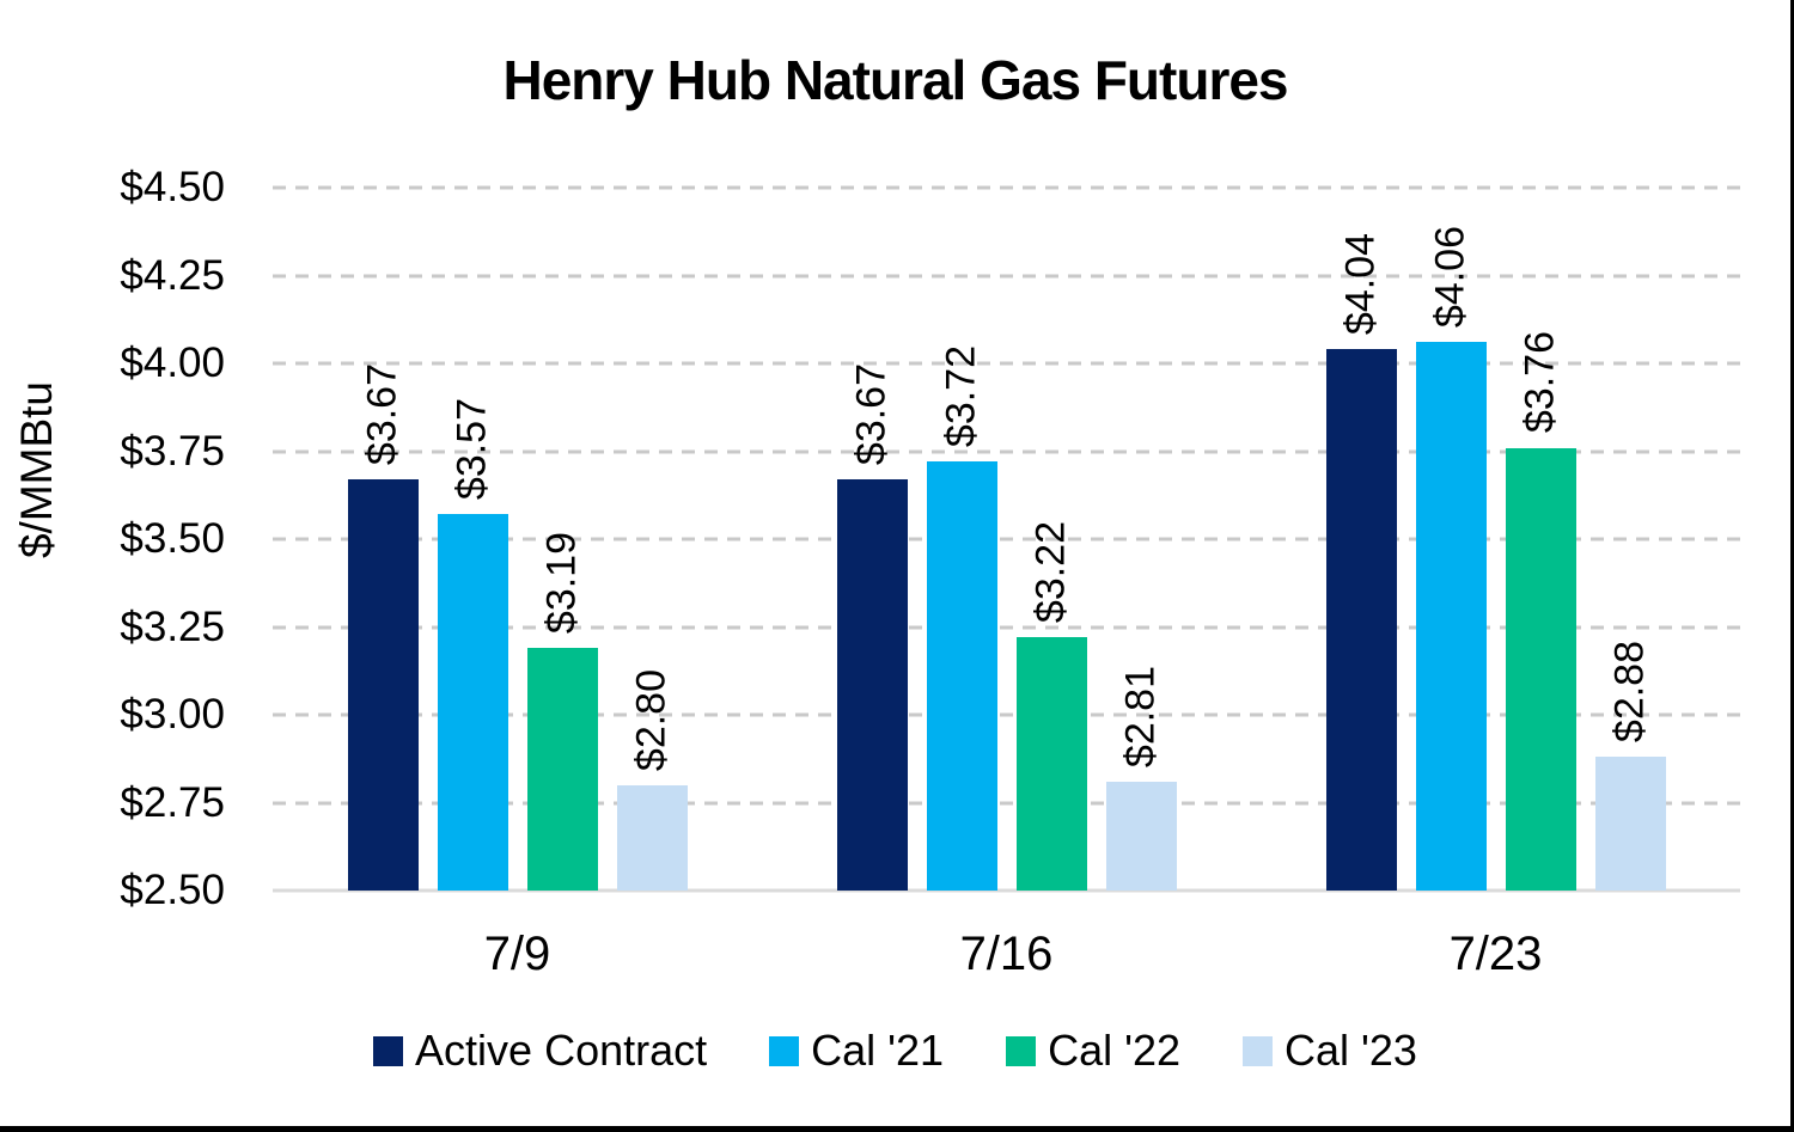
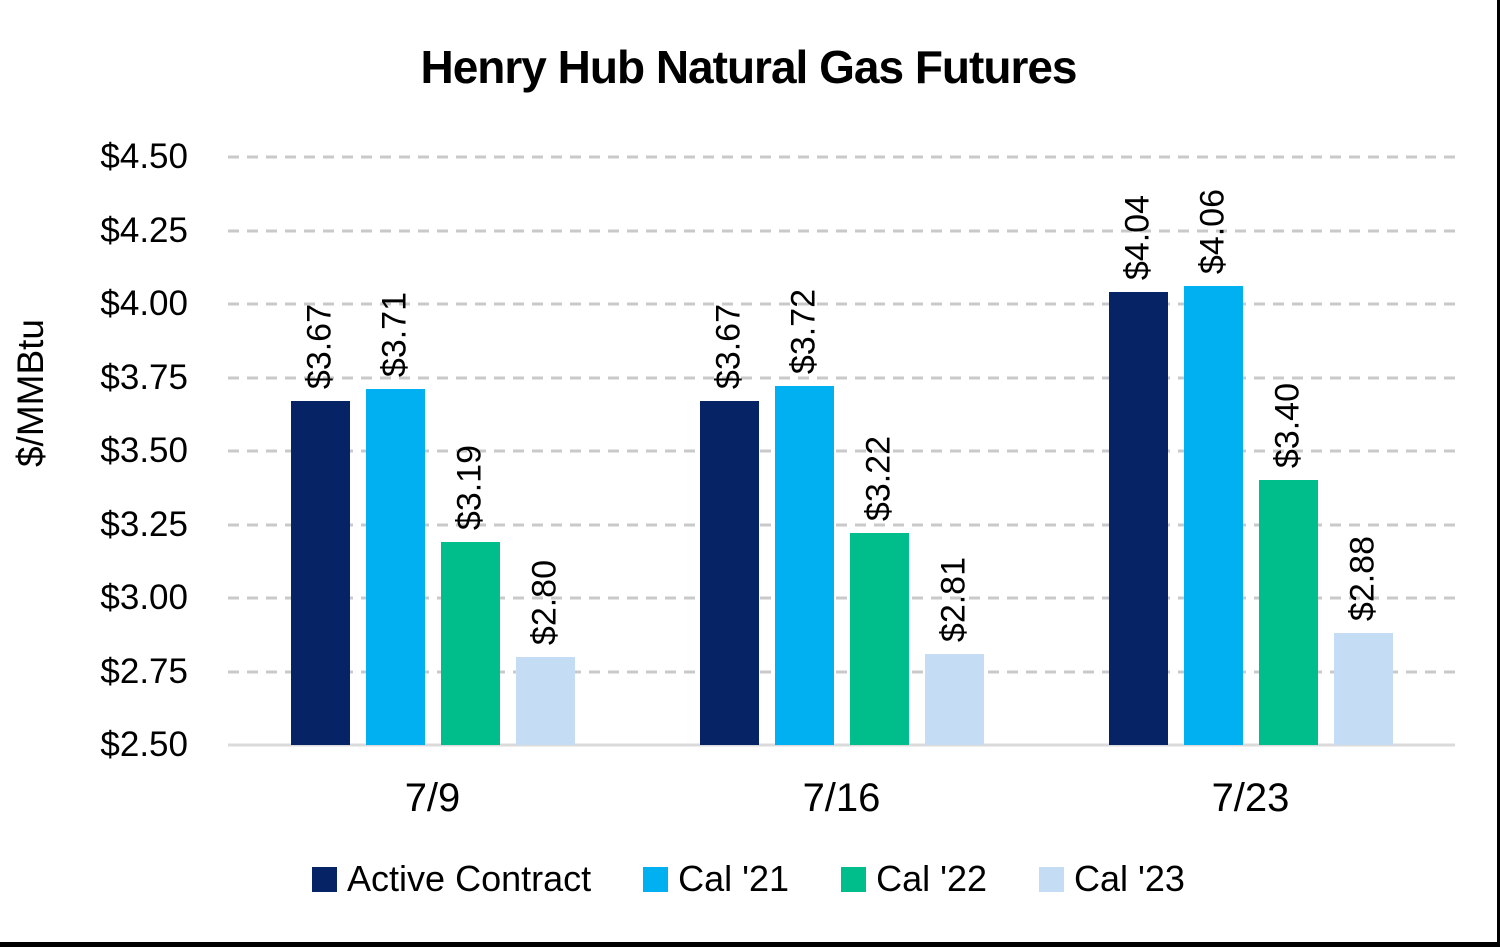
Cal '21/7/9: $3.57 -> $3.71
Cal '22/7/23: $3.76 -> $3.40
